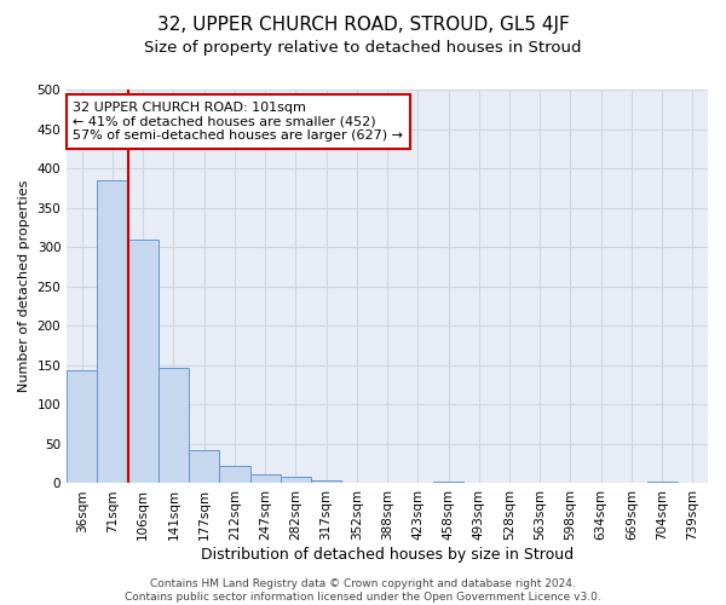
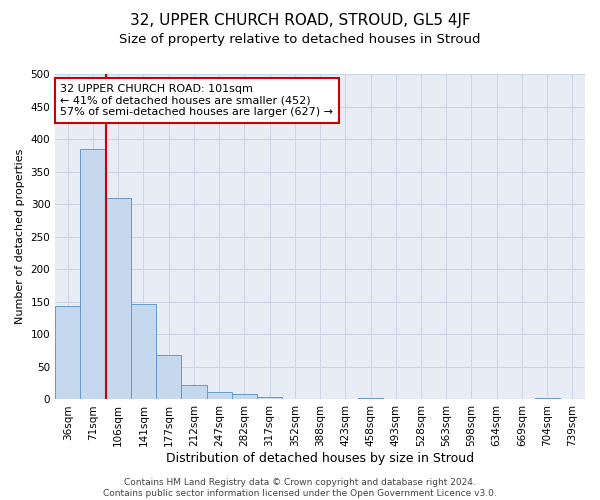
177sqm: 42 -> 69
